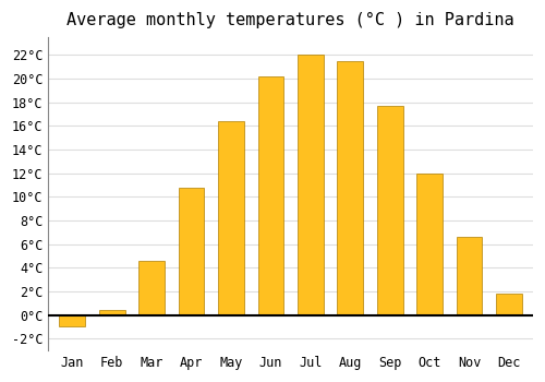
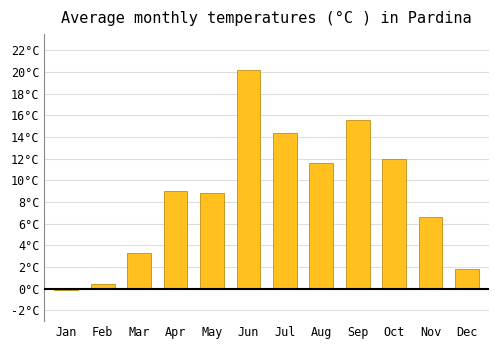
Jan: -1.0°C -> -0.1°C
Mar: 4.6°C -> 3.3°C
Apr: 10.8°C -> 9.0°C
May: 16.4°C -> 8.8°C
Jul: 22.0°C -> 14.4°C
Aug: 21.5°C -> 11.6°C
Sep: 17.7°C -> 15.6°C
